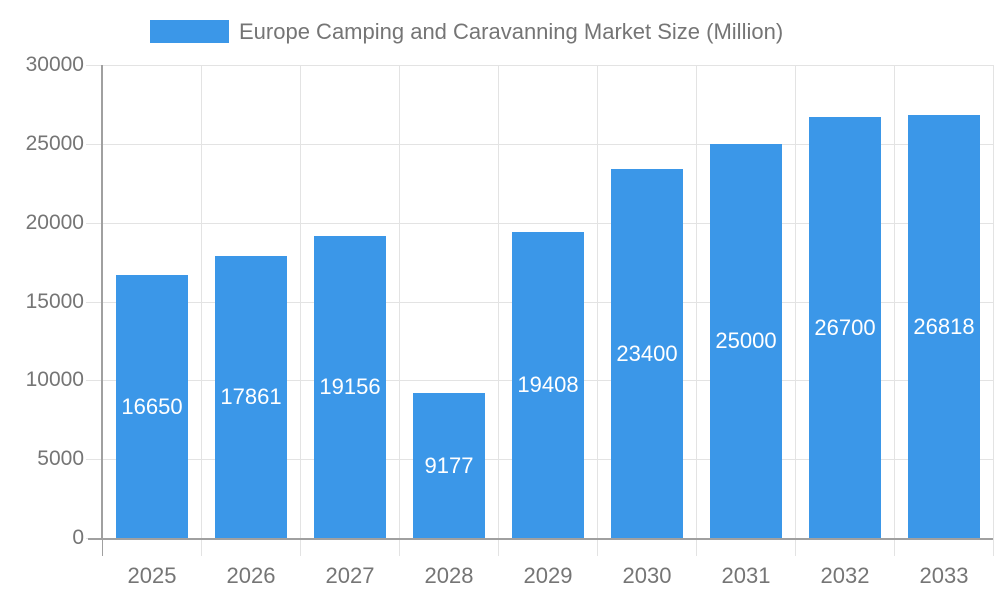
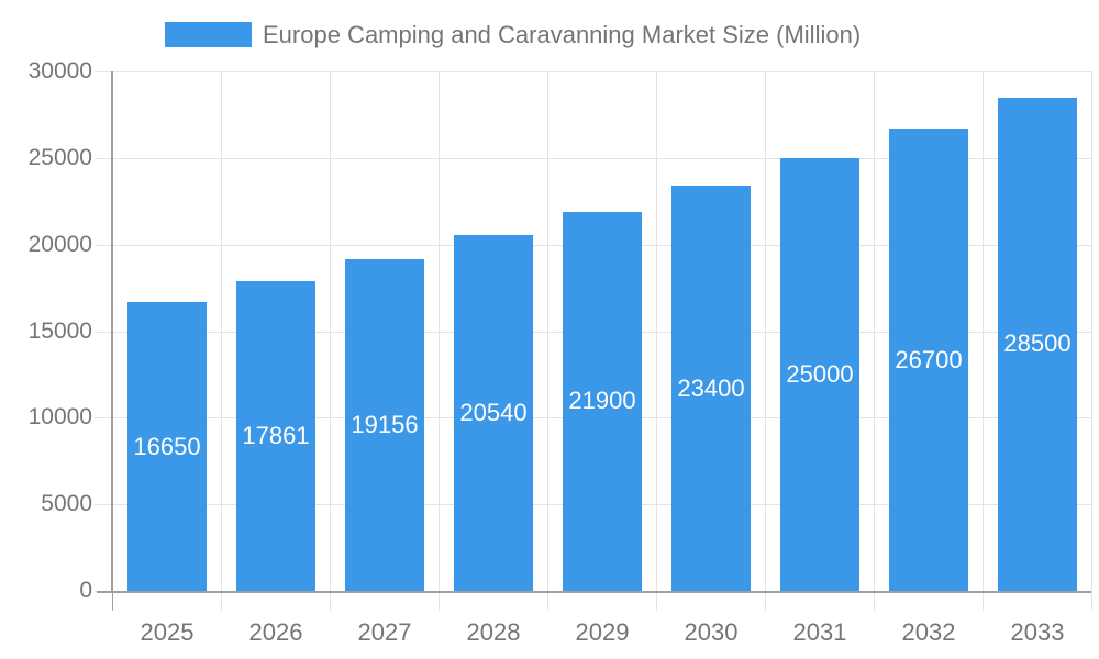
2028: 9177 -> 20540
2029: 19408 -> 21900
2033: 26818 -> 28500
